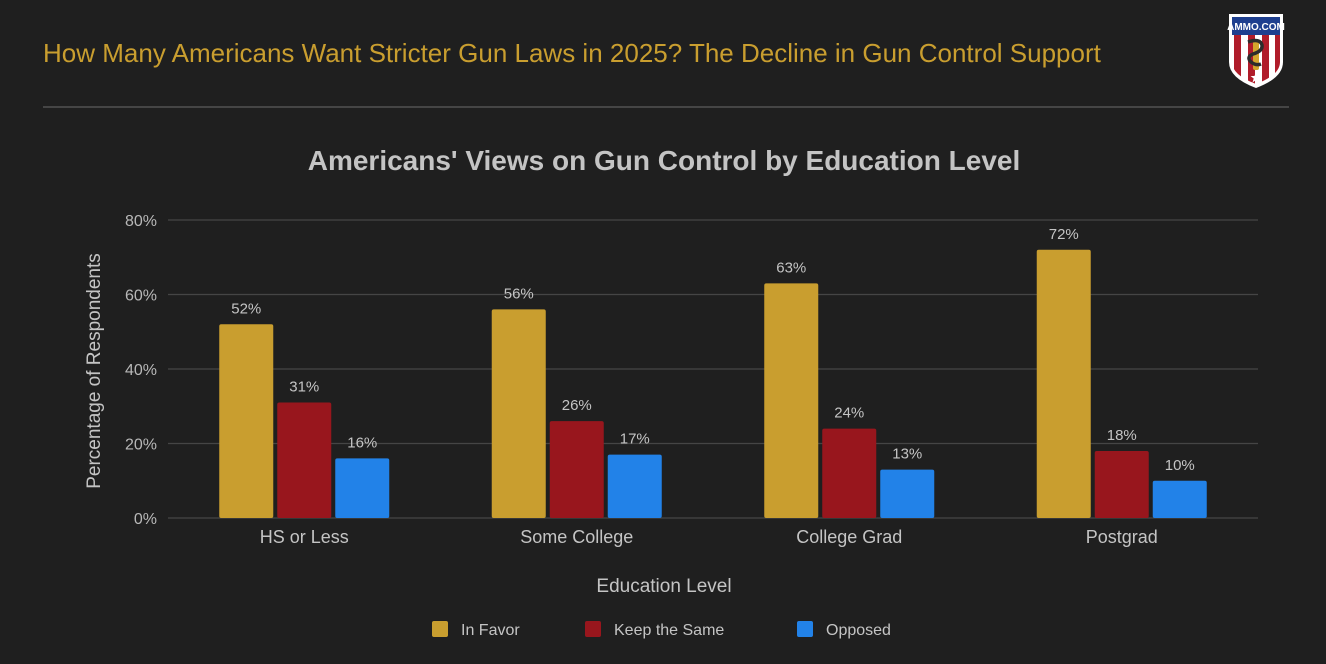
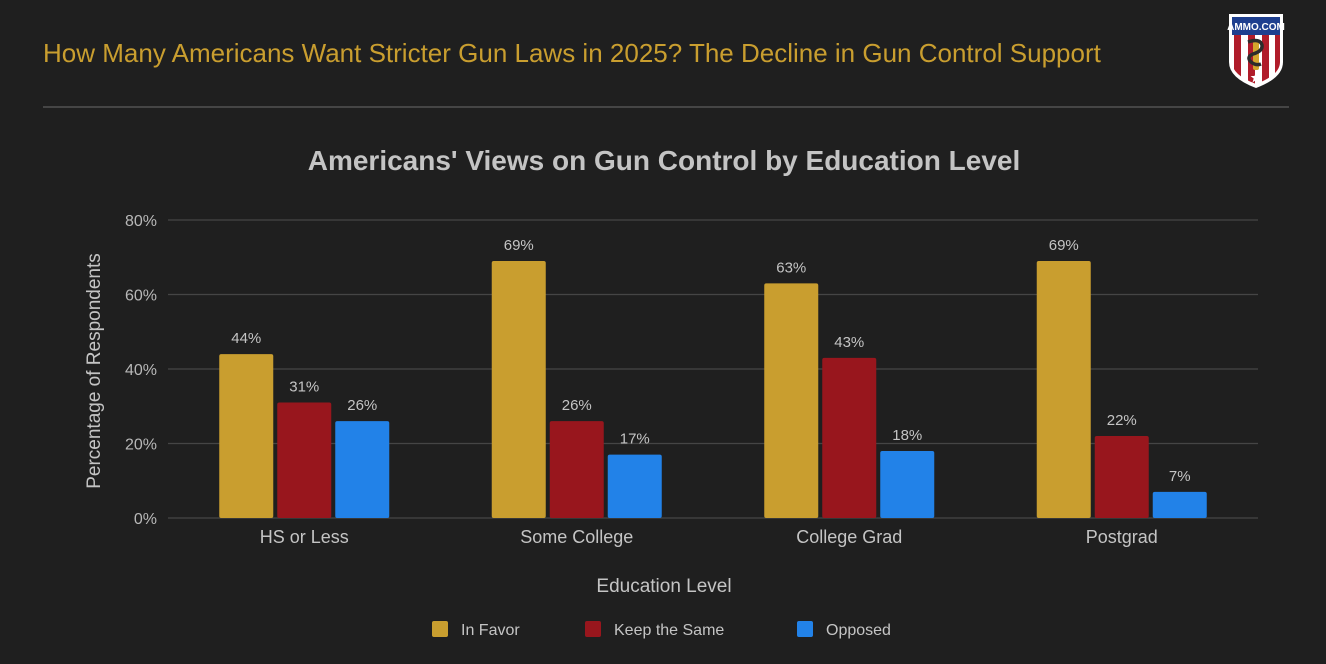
In Favor/HS or Less: 52% -> 44%
Opposed/HS or Less: 16% -> 26%
In Favor/Some College: 56% -> 69%
Keep the Same/College Grad: 24% -> 43%
Opposed/College Grad: 13% -> 18%
In Favor/Postgrad: 72% -> 69%
Keep the Same/Postgrad: 18% -> 22%
Opposed/Postgrad: 10% -> 7%
